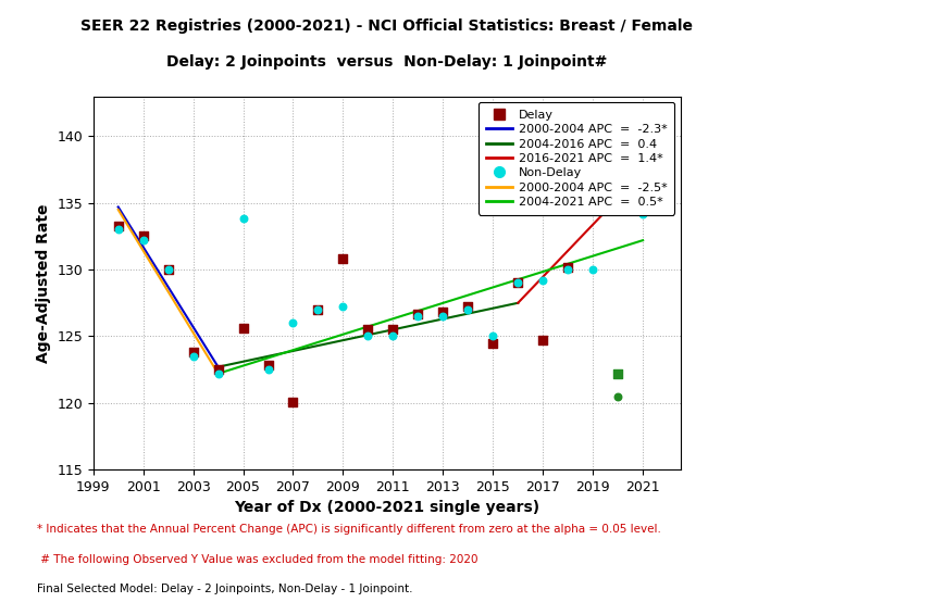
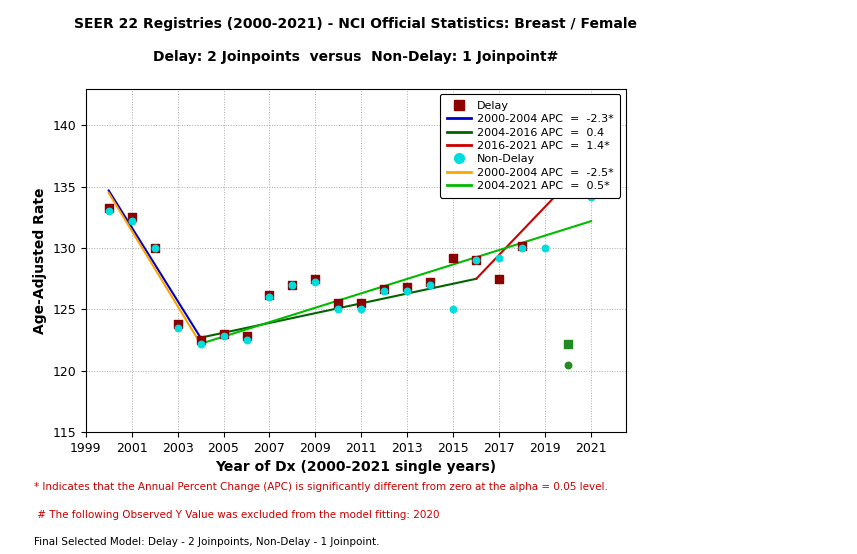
Delay/2005: 125.6 -> 123.0
Non-Delay/2005: 133.8 -> 122.8
Delay/2007: 120.1 -> 126.2
Delay/2009: 130.8 -> 127.5
Delay/2015: 124.5 -> 129.2
Delay/2017: 124.7 -> 127.5
